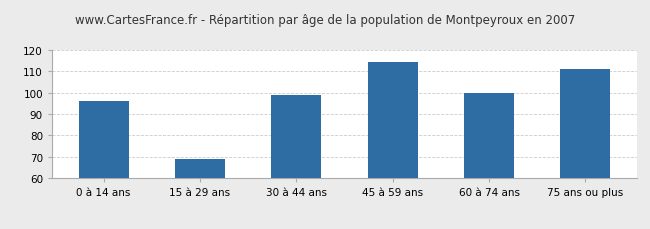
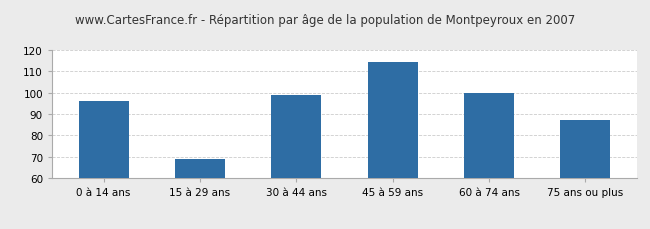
75 ans ou plus: 111 -> 87
